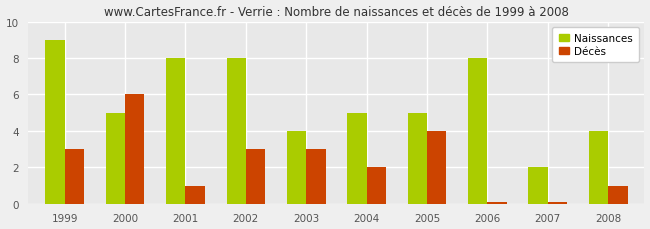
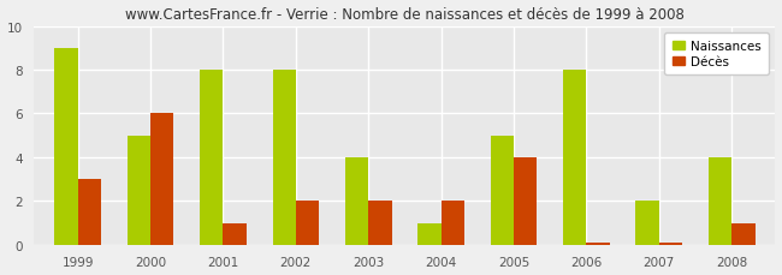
Décès/2002: 3.0 -> 2.0
Décès/2003: 3.0 -> 2.0
Naissances/2004: 5 -> 1
